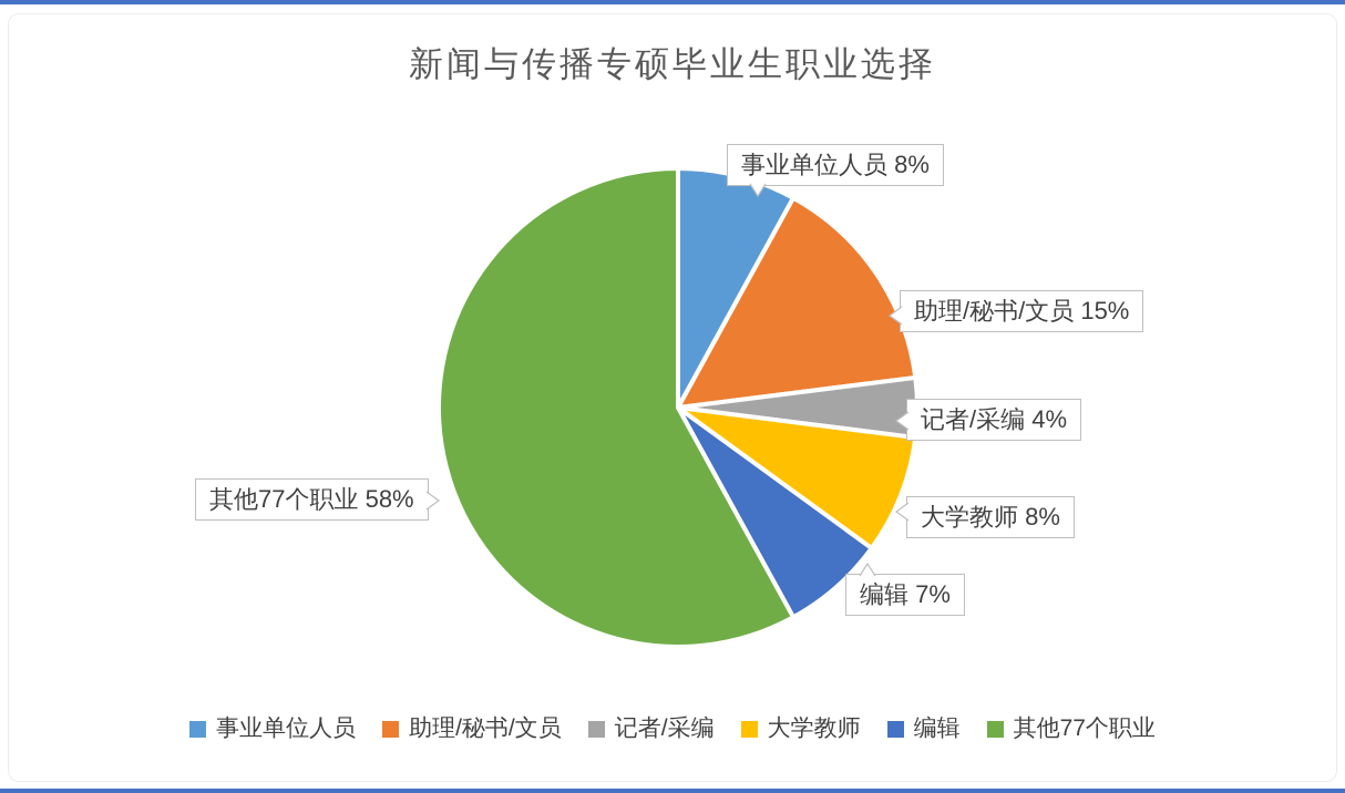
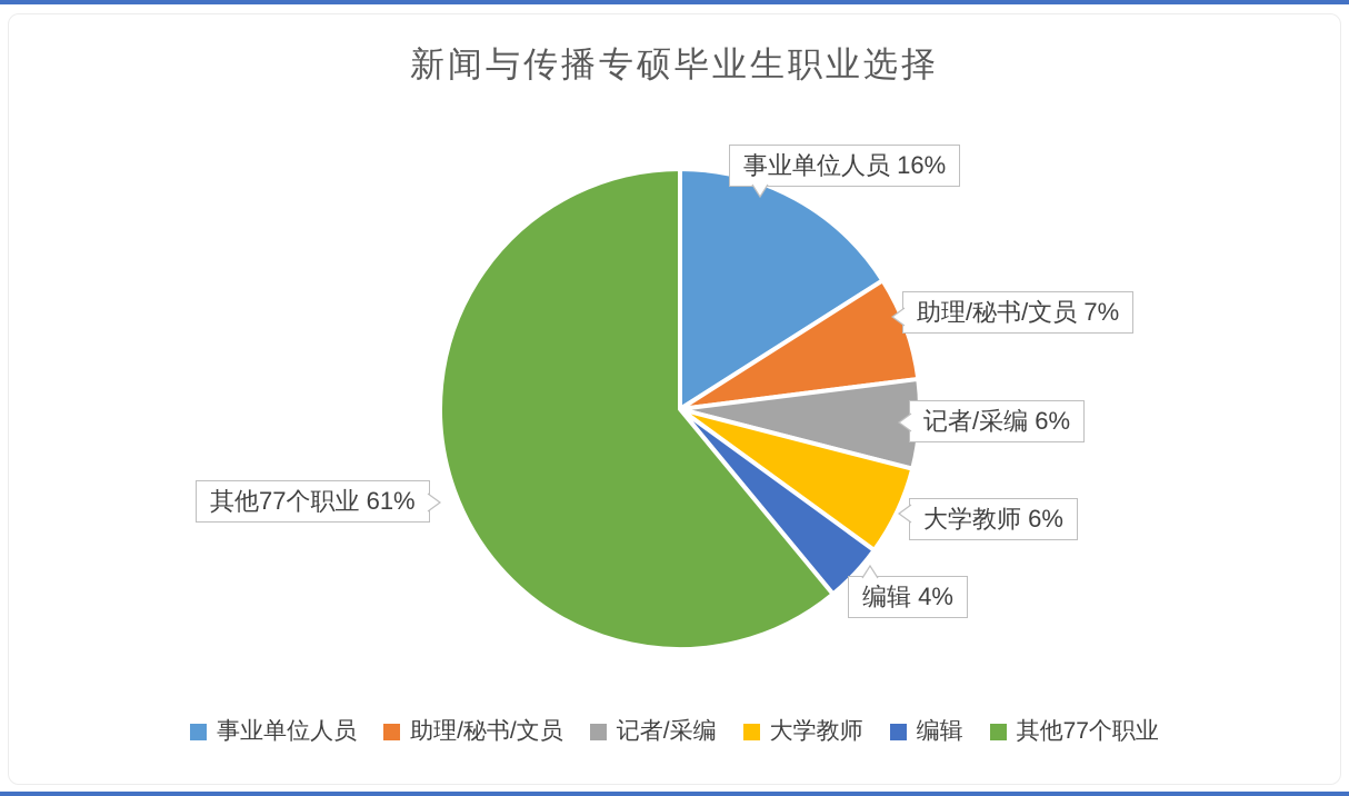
事业单位人员: 8% -> 16%
助理/秘书/文员: 15% -> 7%
记者/采编: 4% -> 6%
大学教师: 8% -> 6%
编辑: 7% -> 4%
其他77个职业: 58% -> 61%
